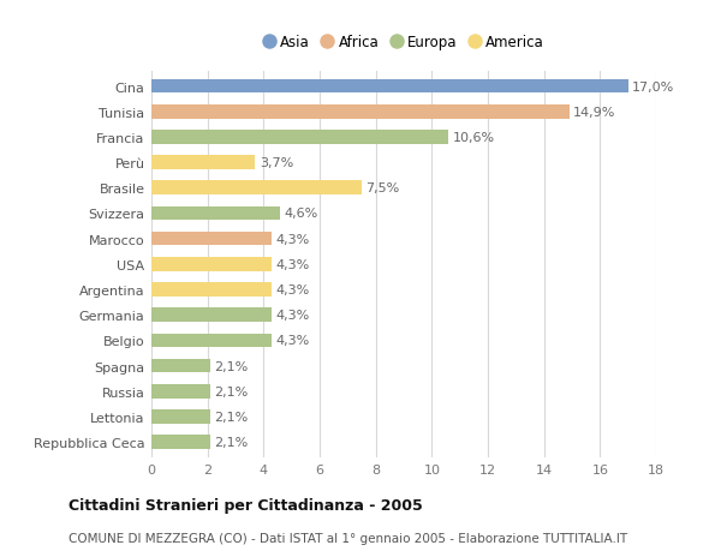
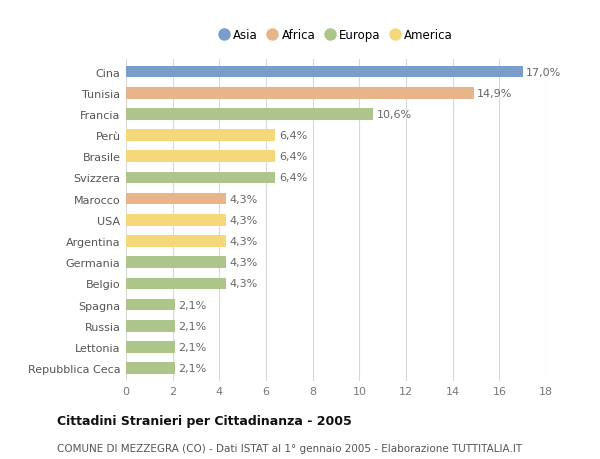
Perù: 3,7% -> 6,4%
Brasile: 7,5% -> 6,4%
Svizzera: 4,6% -> 6,4%
